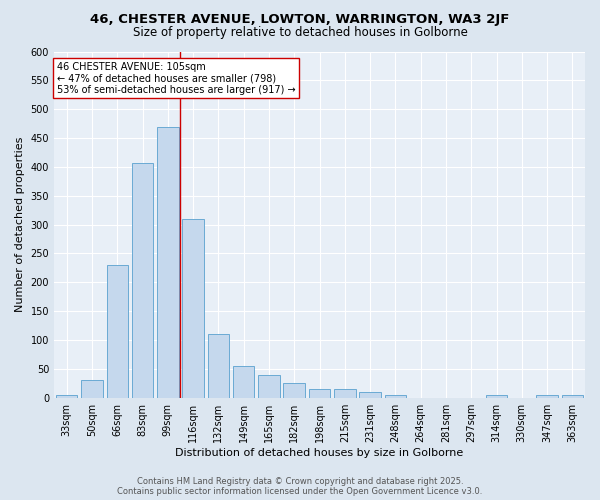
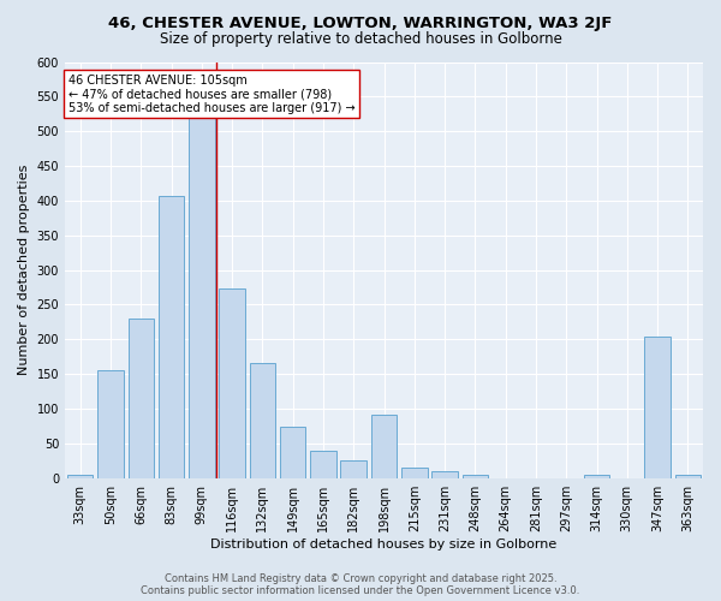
50sqm: 30 -> 156
99sqm: 470 -> 522
116sqm: 310 -> 274
132sqm: 110 -> 166
149sqm: 55 -> 74
198sqm: 15 -> 92
347sqm: 4 -> 204
